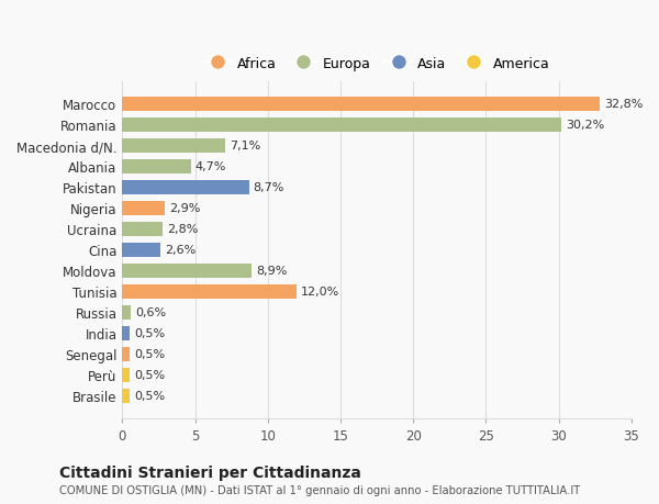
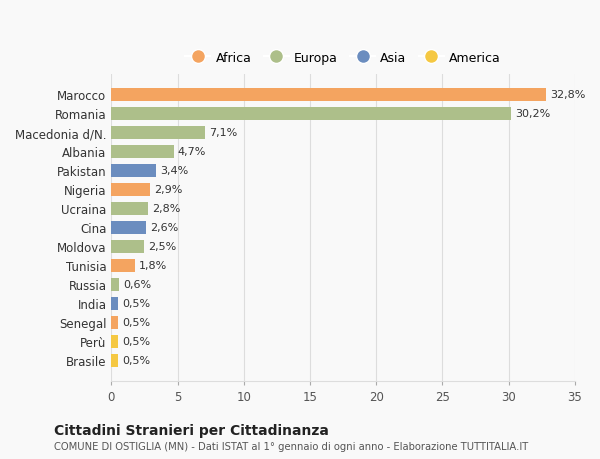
Pakistan: 8,7% -> 3,4%
Moldova: 8,9% -> 2,5%
Tunisia: 12,0% -> 1,8%
